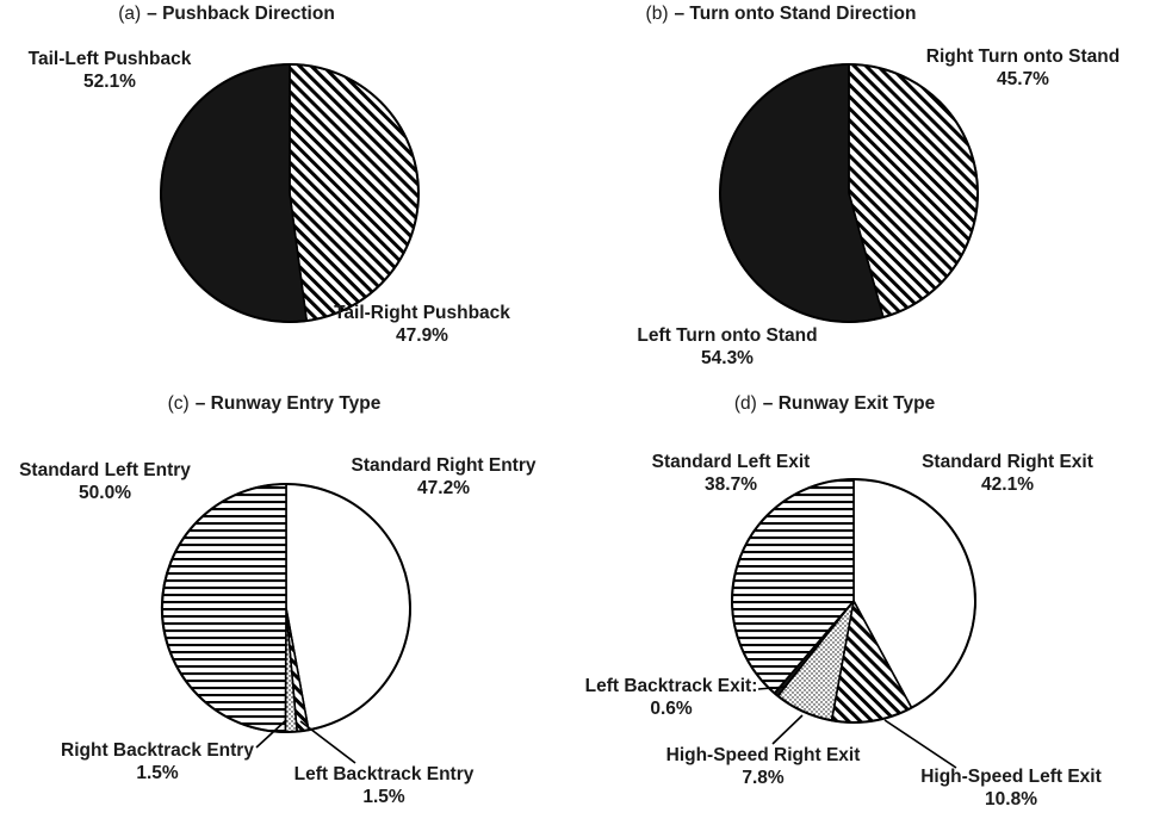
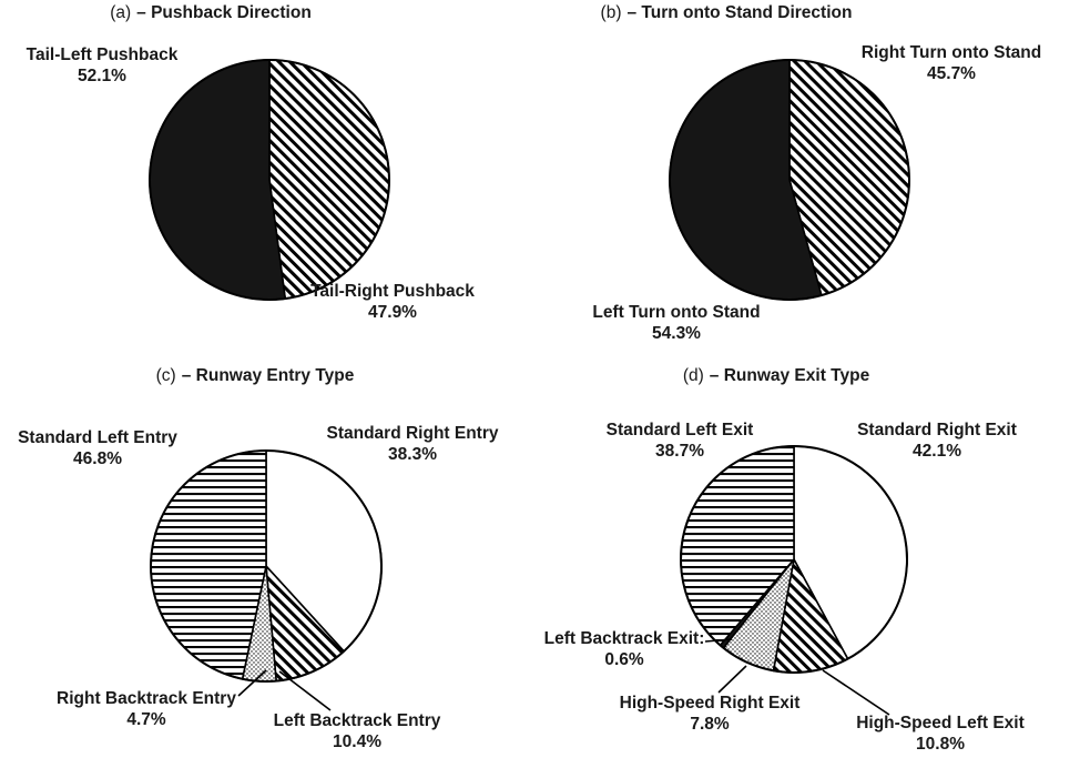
– Runway Entry Type/Standard Right Entry: 47.2% -> 38.3%
– Runway Entry Type/Left Backtrack Entry: 1.5% -> 10.4%
– Runway Entry Type/Right Backtrack Entry: 1.5% -> 4.7%
– Runway Entry Type/Standard Left Entry: 50.0% -> 46.8%
